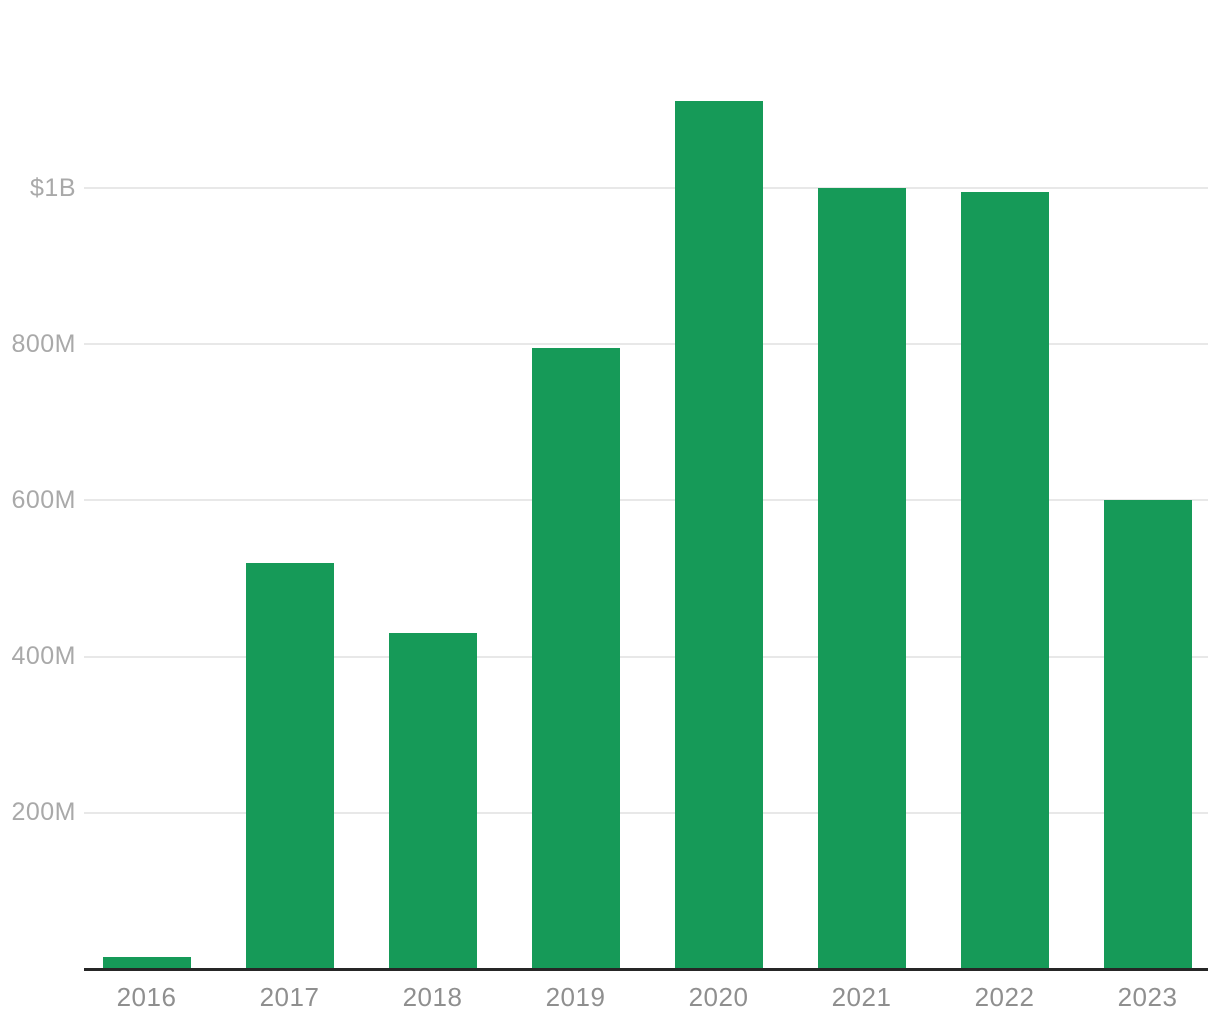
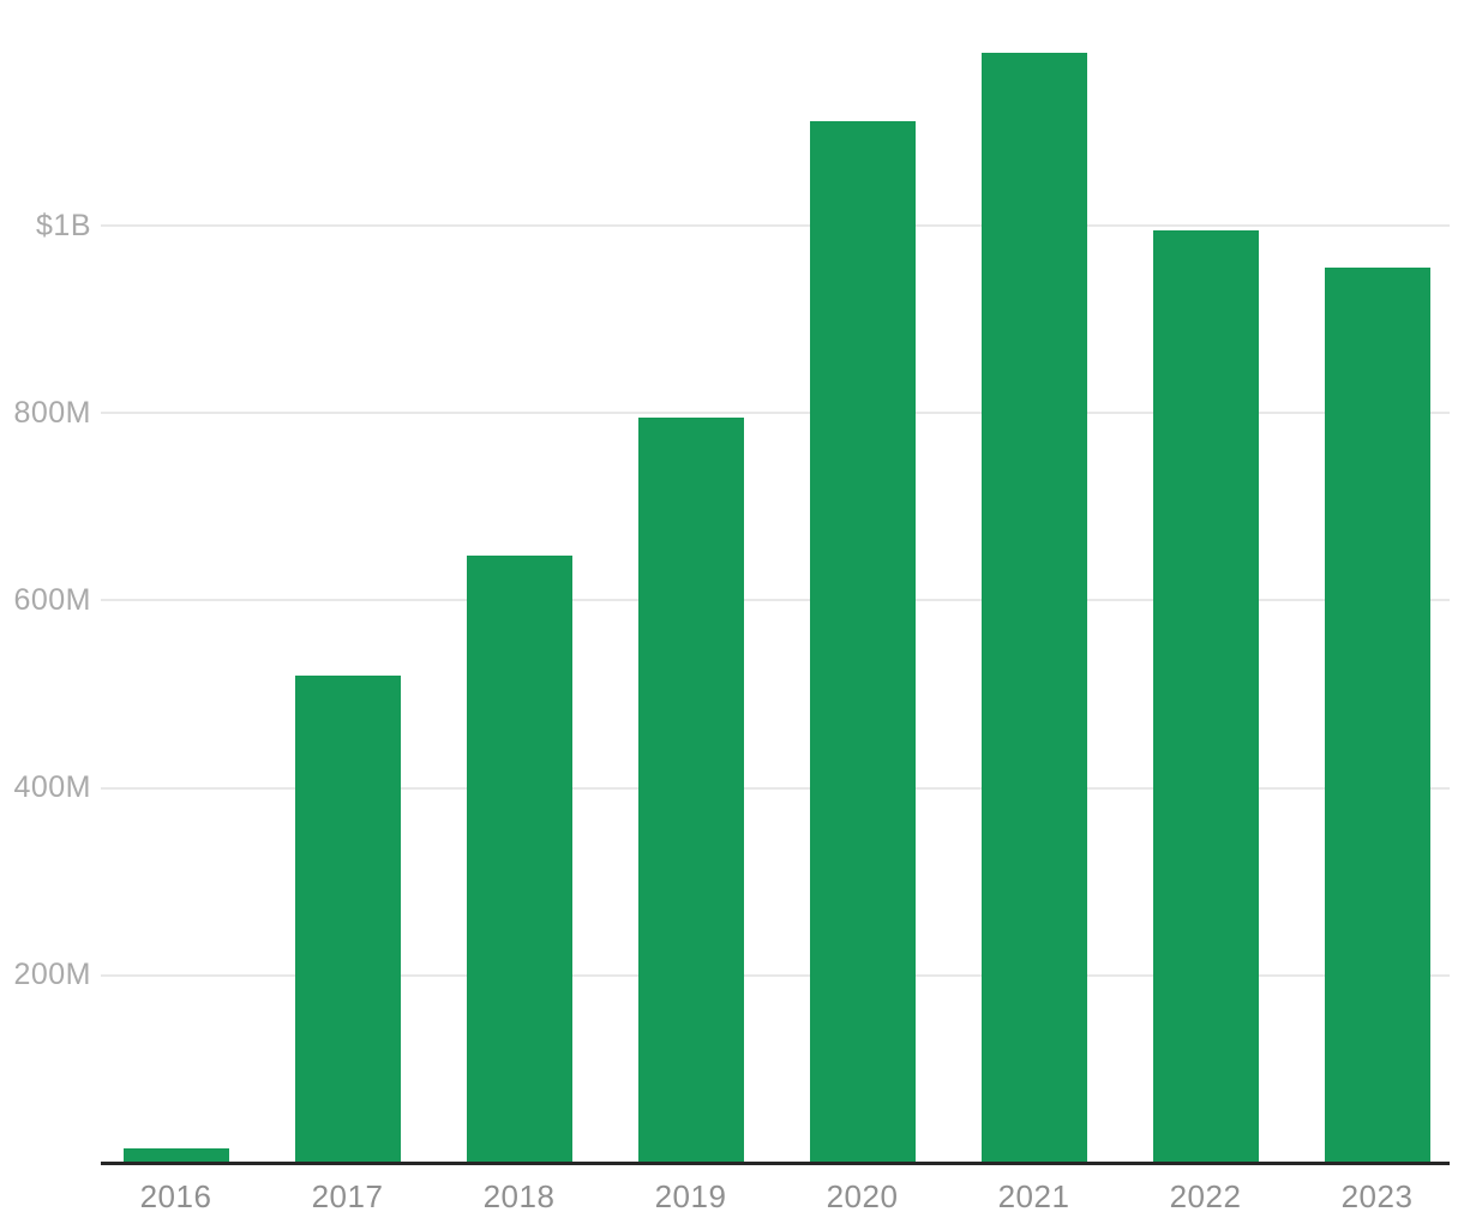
2018: 430M -> 650M
2021: 1000M -> 1180M
2023: 600M -> 960M
